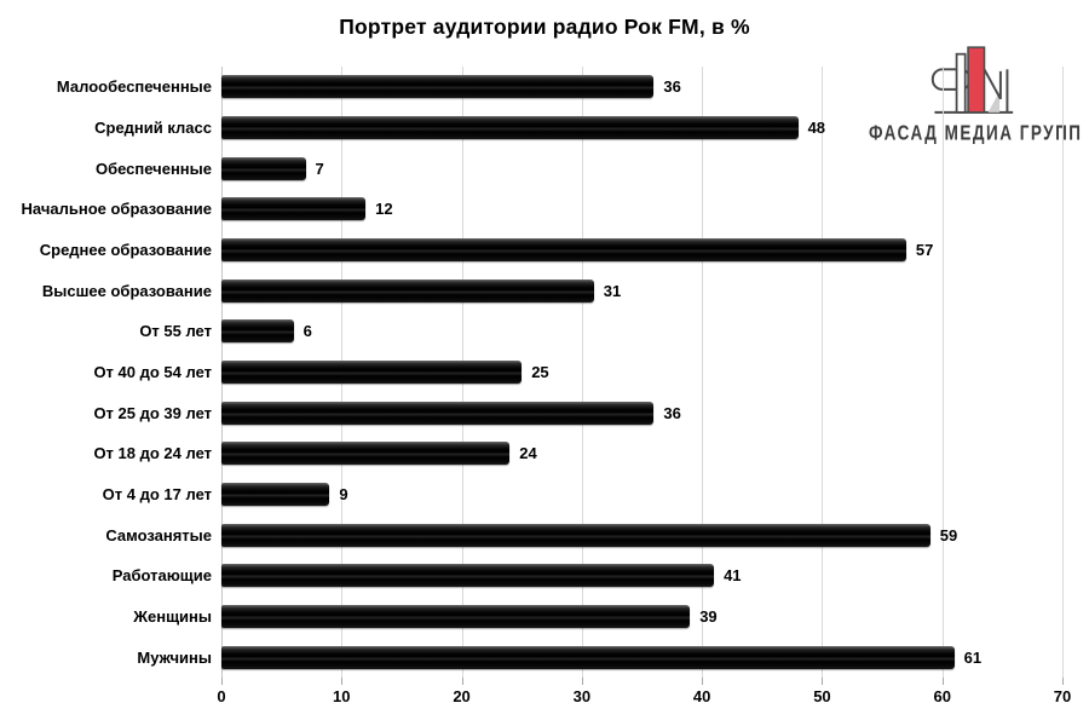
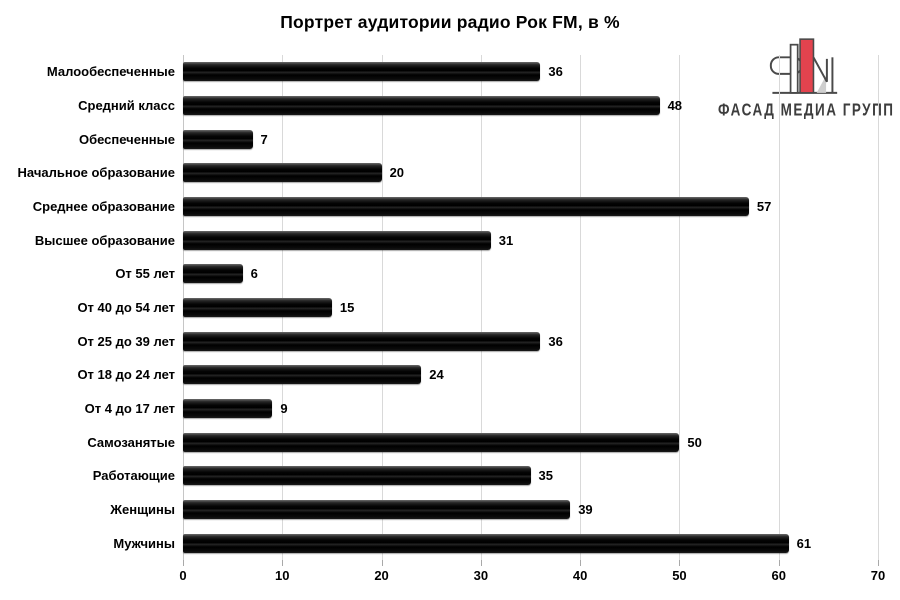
Начальное образование: 12 -> 20
От 40 до 54 лет: 25 -> 15
Самозанятые: 59 -> 50
Работающие: 41 -> 35
